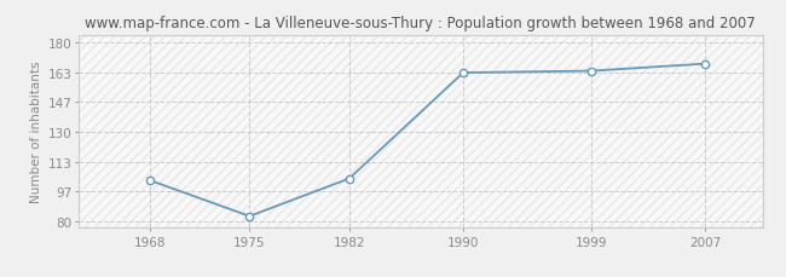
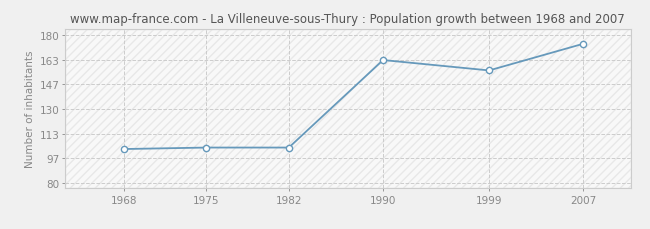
1975: 83 -> 104
1999: 164 -> 156
2007: 168 -> 174
